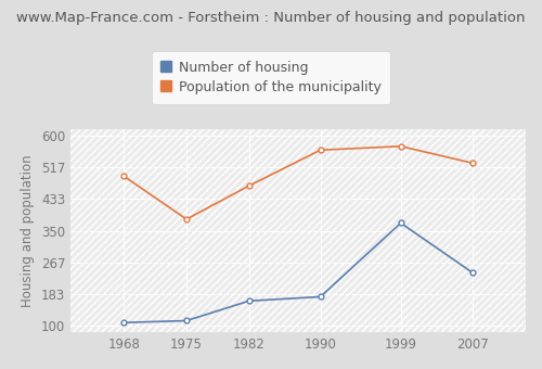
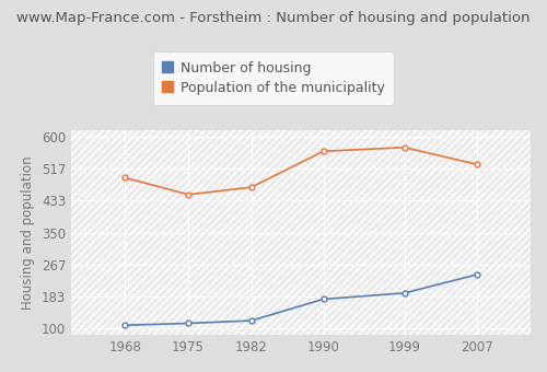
Population of the municipality/1975: 380 -> 449
Number of housing/1982: 165 -> 120
Number of housing/1999: 370 -> 192
